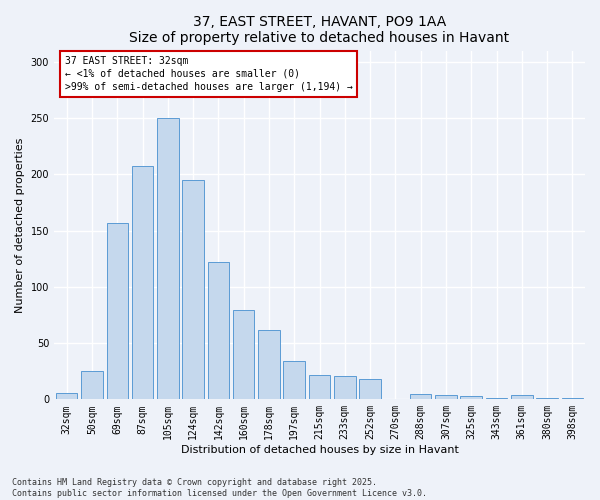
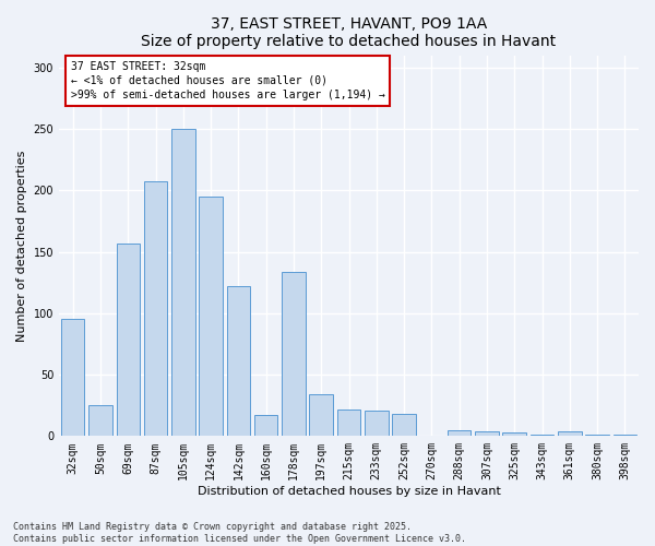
32sqm: 6 -> 95
160sqm: 79 -> 17
178sqm: 62 -> 134
